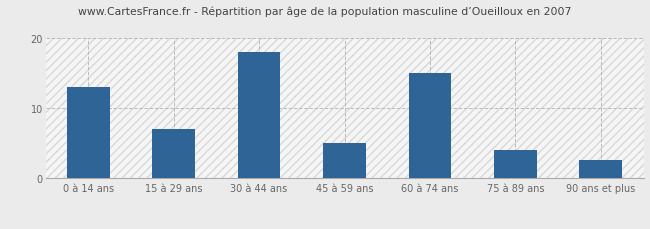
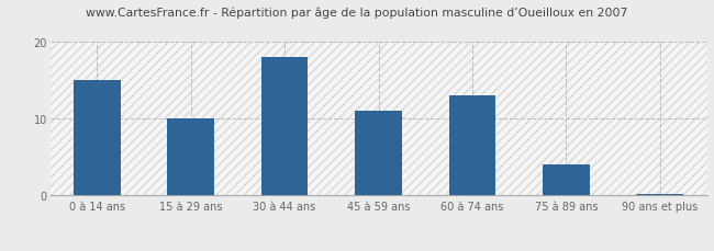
0 à 14 ans: 13.0 -> 15.0
15 à 29 ans: 7.0 -> 10.0
45 à 59 ans: 5.0 -> 11.0
60 à 74 ans: 15.0 -> 13.0
90 ans et plus: 2.6 -> 0.2
